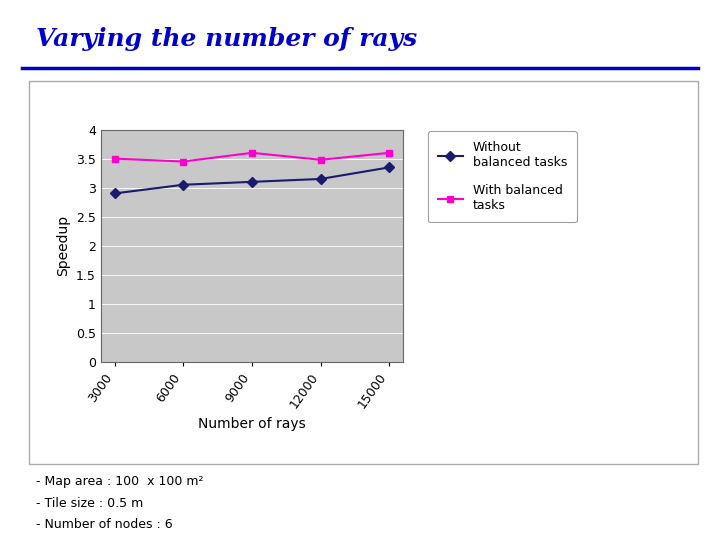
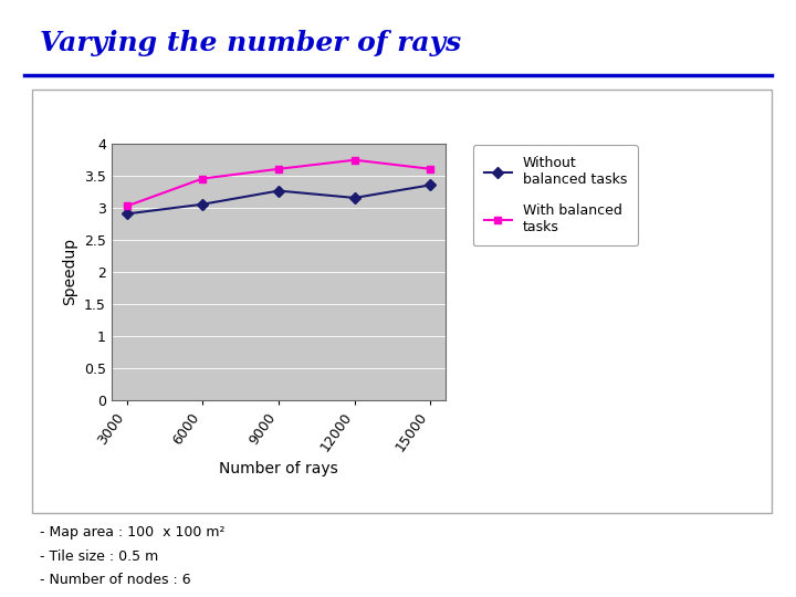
With balanced tasks/3000: 3.50 -> 3.02
Without balanced tasks/9000: 3.10 -> 3.26
With balanced tasks/12000: 3.48 -> 3.74
